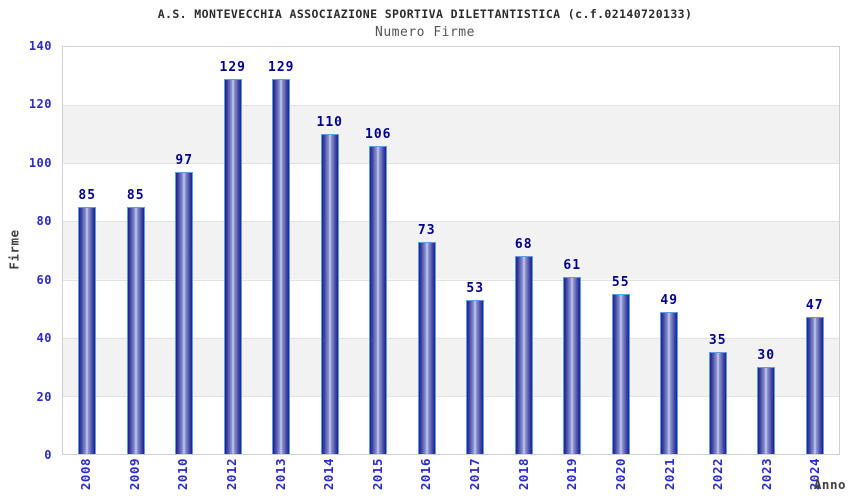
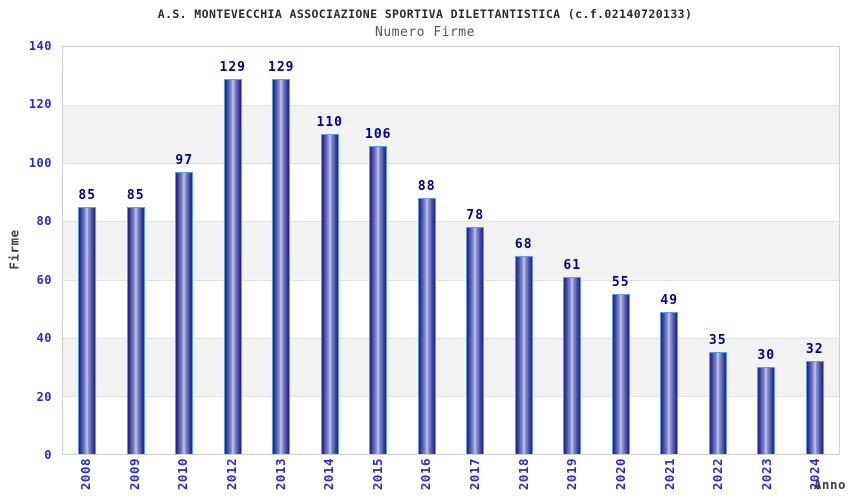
2016: 73 -> 88
2017: 53 -> 78
2024: 47 -> 32
